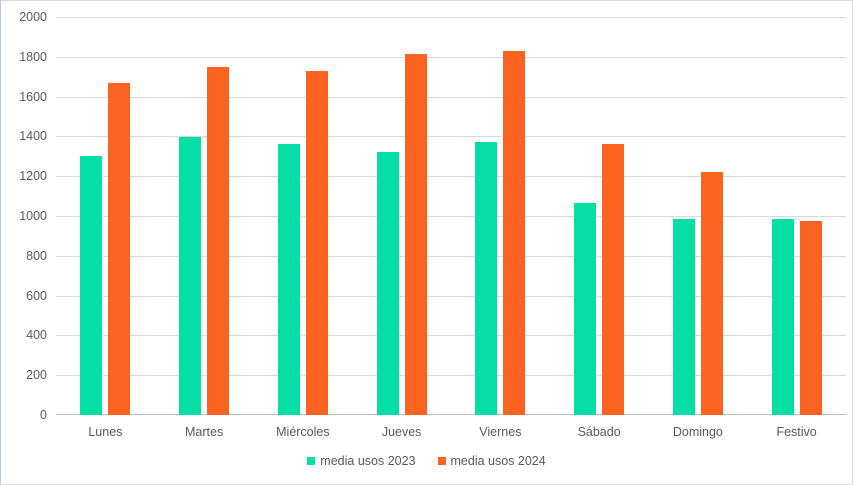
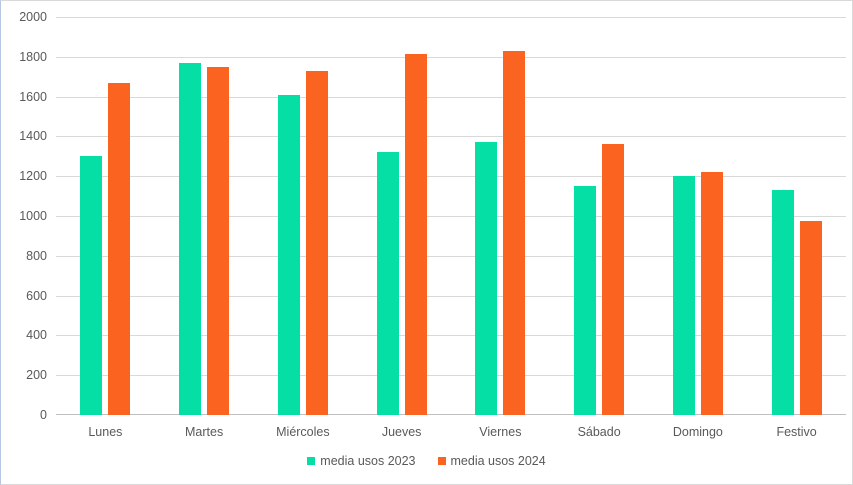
media usos 2023/Martes: 1400 -> 1770
media usos 2023/Miércoles: 1360 -> 1610
media usos 2023/Sábado: 1060 -> 1150
media usos 2023/Domingo: 980 -> 1200
media usos 2023/Festivo: 980 -> 1130
